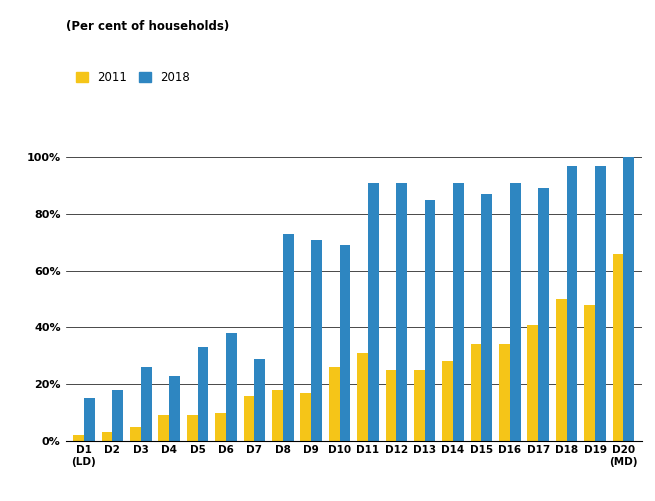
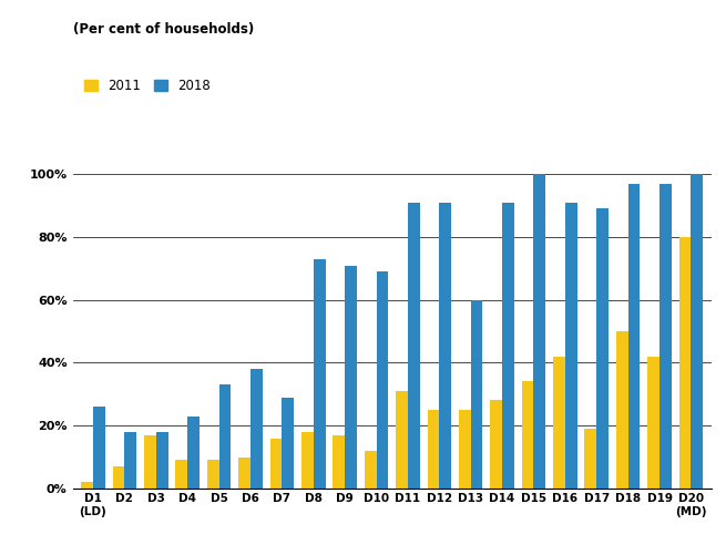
2018/D1 (LD): 15% -> 26%
2011/D2: 3% -> 7%
2011/D3: 5% -> 17%
2018/D3: 26% -> 18%
2011/D10: 26% -> 12%
2018/D13: 85% -> 60%
2018/D15: 87% -> 100%
2011/D16: 34% -> 42%
2011/D17: 41% -> 19%
2011/D19: 48% -> 42%
2011/D20 (MD): 66% -> 80%
